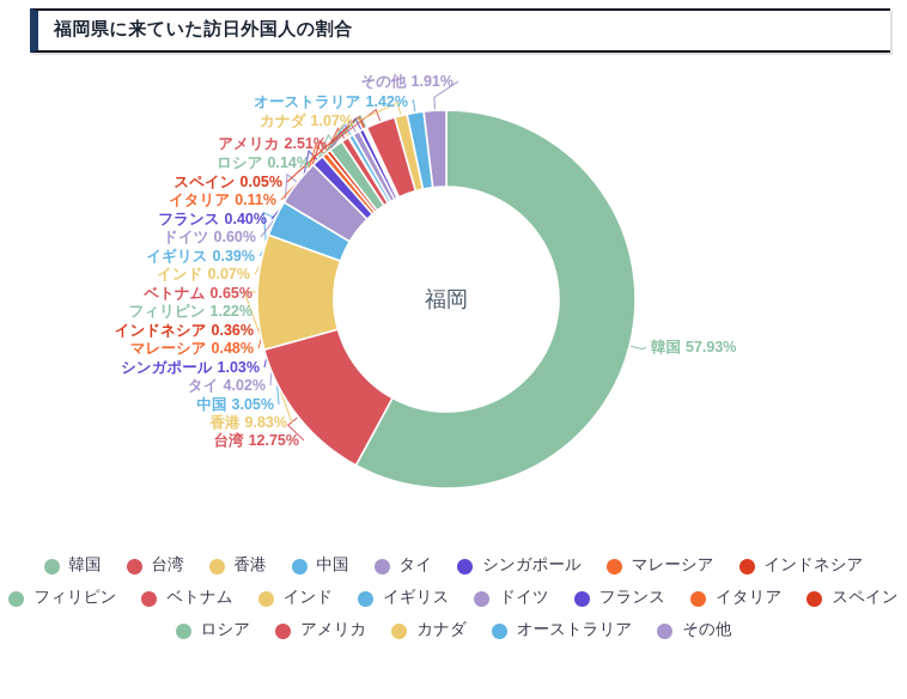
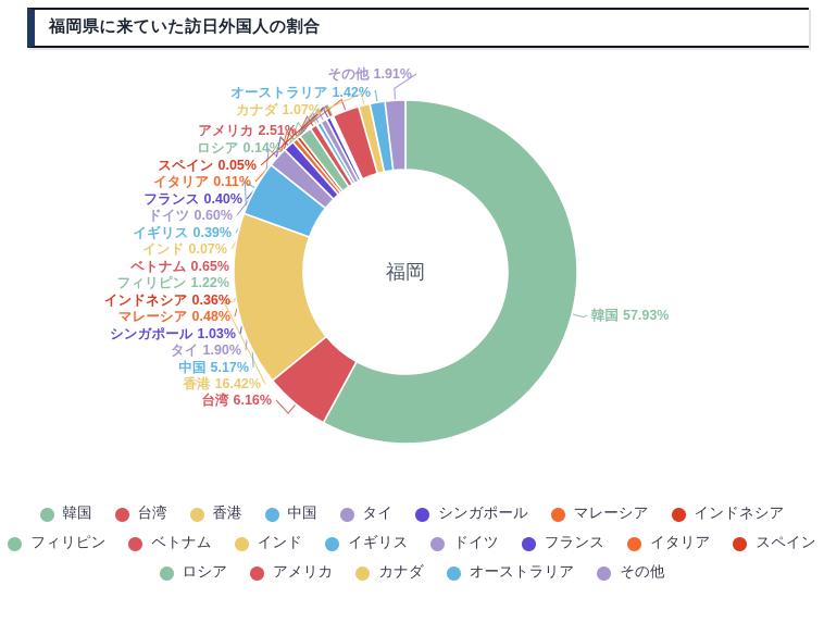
台湾: 12.75% -> 6.16%
香港: 9.83% -> 16.42%
中国: 3.05% -> 5.17%
タイ: 4.02% -> 1.90%
